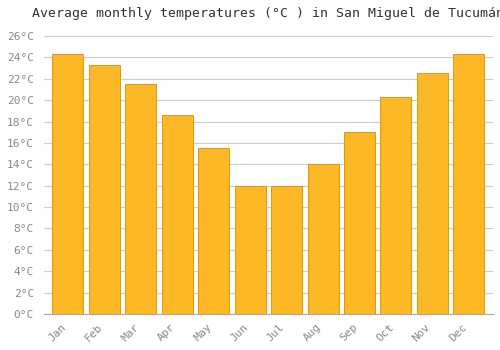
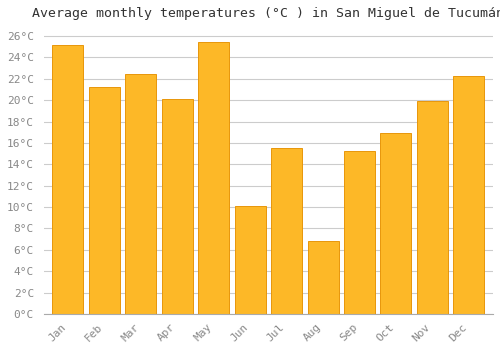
Jan: 24.3°C -> 25.2°C
Feb: 23.3°C -> 21.2°C
Mar: 21.5°C -> 22.4°C
Apr: 18.6°C -> 20.1°C
May: 15.5°C -> 25.4°C
Jun: 12.0°C -> 10.1°C
Jul: 12.0°C -> 15.5°C
Aug: 14.0°C -> 6.8°C
Sep: 17.0°C -> 15.2°C
Oct: 20.3°C -> 16.9°C
Nov: 22.5°C -> 19.9°C
Dec: 24.3°C -> 22.3°C
